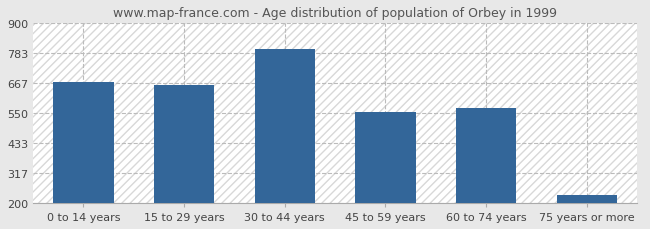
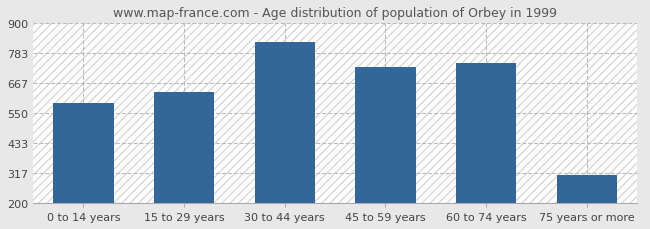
0 to 14 years: 670 -> 590
15 to 29 years: 660 -> 630
30 to 44 years: 800 -> 825
45 to 59 years: 553 -> 730
60 to 74 years: 568 -> 745
75 years or more: 230 -> 310
